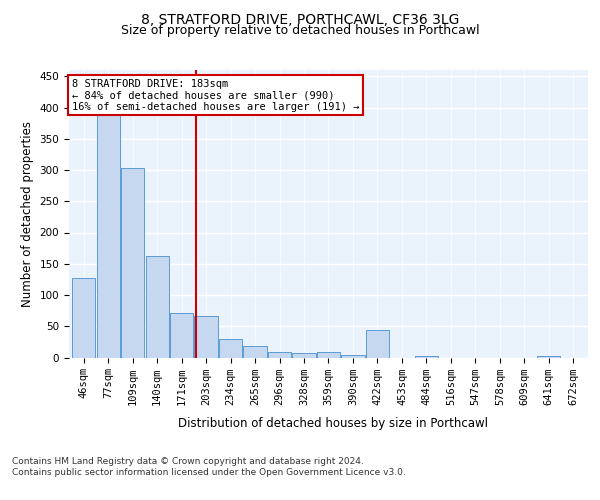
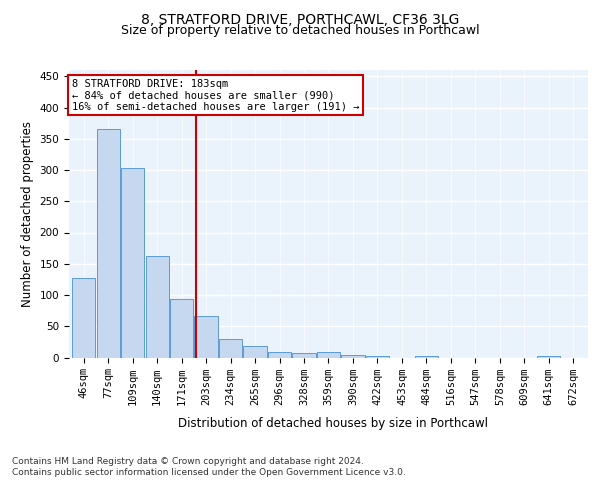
77sqm: 388 -> 365
171sqm: 72 -> 93
422sqm: 44 -> 2
